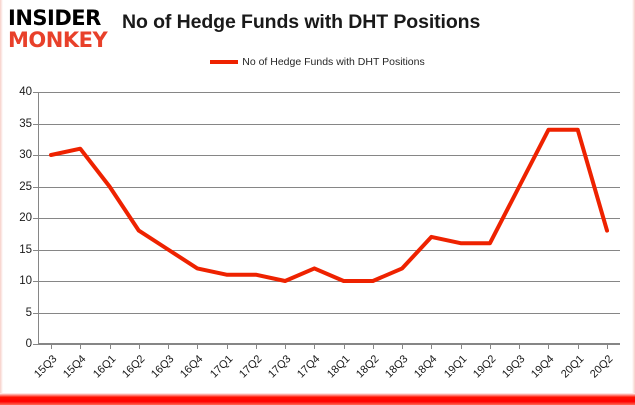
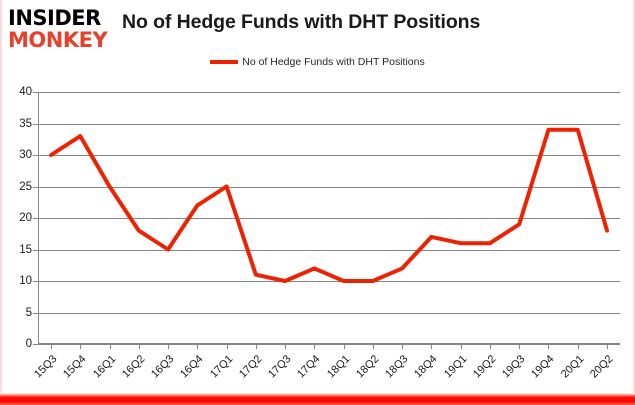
15Q4: 31 -> 33
16Q4: 12 -> 22
17Q1: 11 -> 25
19Q3: 25 -> 19
